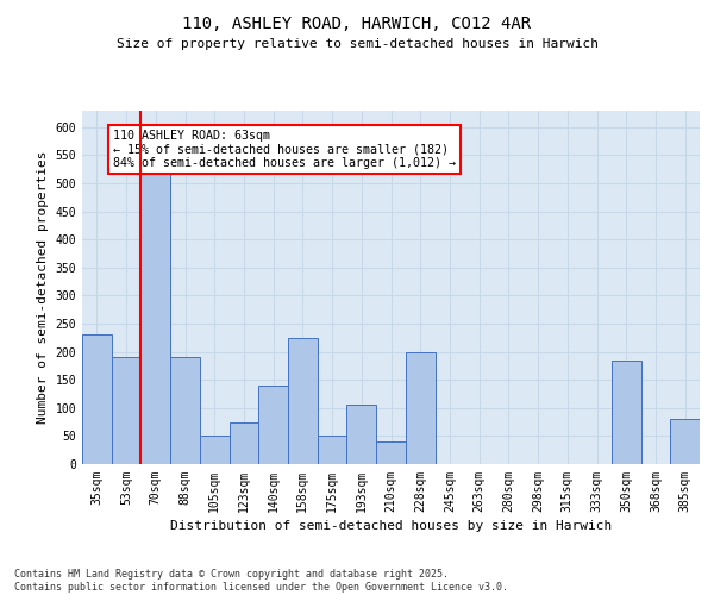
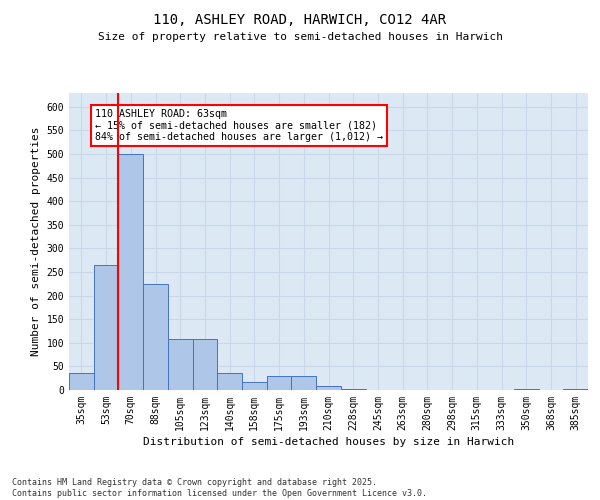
35sqm: 230 -> 35
53sqm: 190 -> 265
70sqm: 520 -> 500
88sqm: 190 -> 225
105sqm: 50 -> 108
123sqm: 75 -> 108
140sqm: 140 -> 35
158sqm: 225 -> 18
175sqm: 50 -> 30
193sqm: 105 -> 30
210sqm: 40 -> 8
228sqm: 200 -> 3
350sqm: 185 -> 2
385sqm: 80 -> 2
